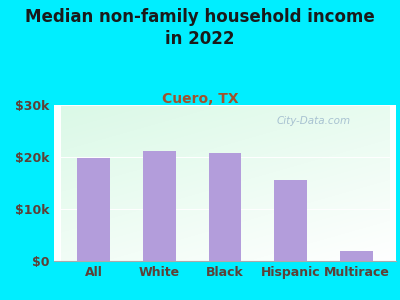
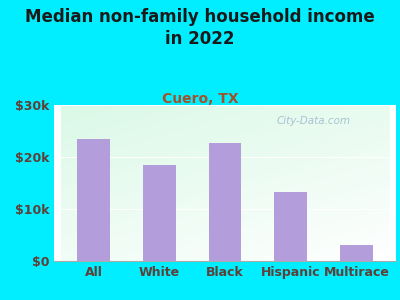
All: $19.8k -> $23.4k
White: $21.2k -> $18.4k
Black: $20.7k -> $22.6k
Hispanic: $15.5k -> $13.2k
Multirace: $1.9k -> $3.0k
